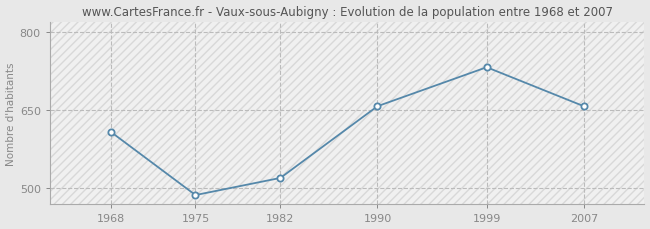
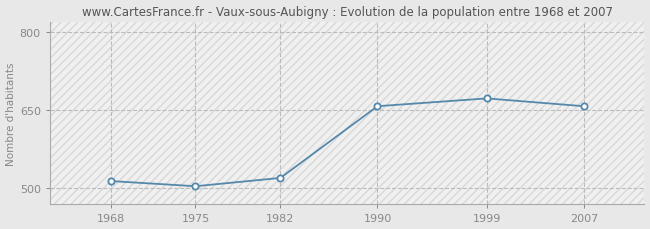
1968: 608 -> 513
1975: 486 -> 503
1999: 732 -> 672
